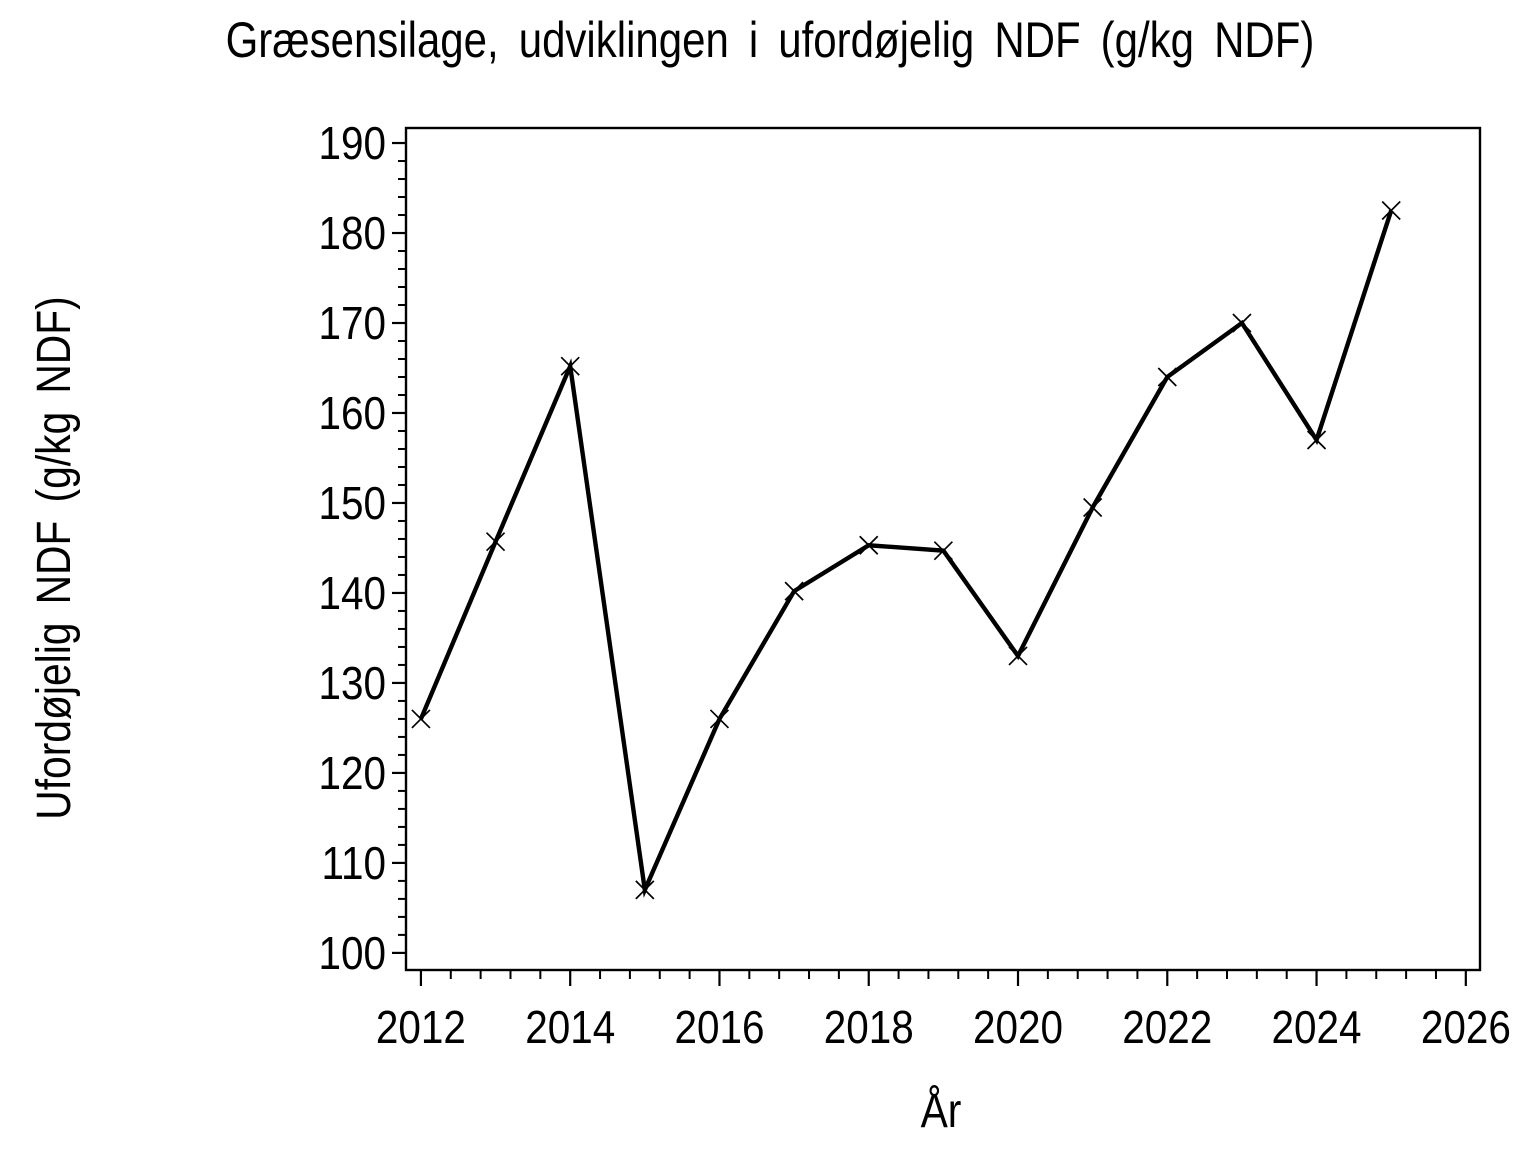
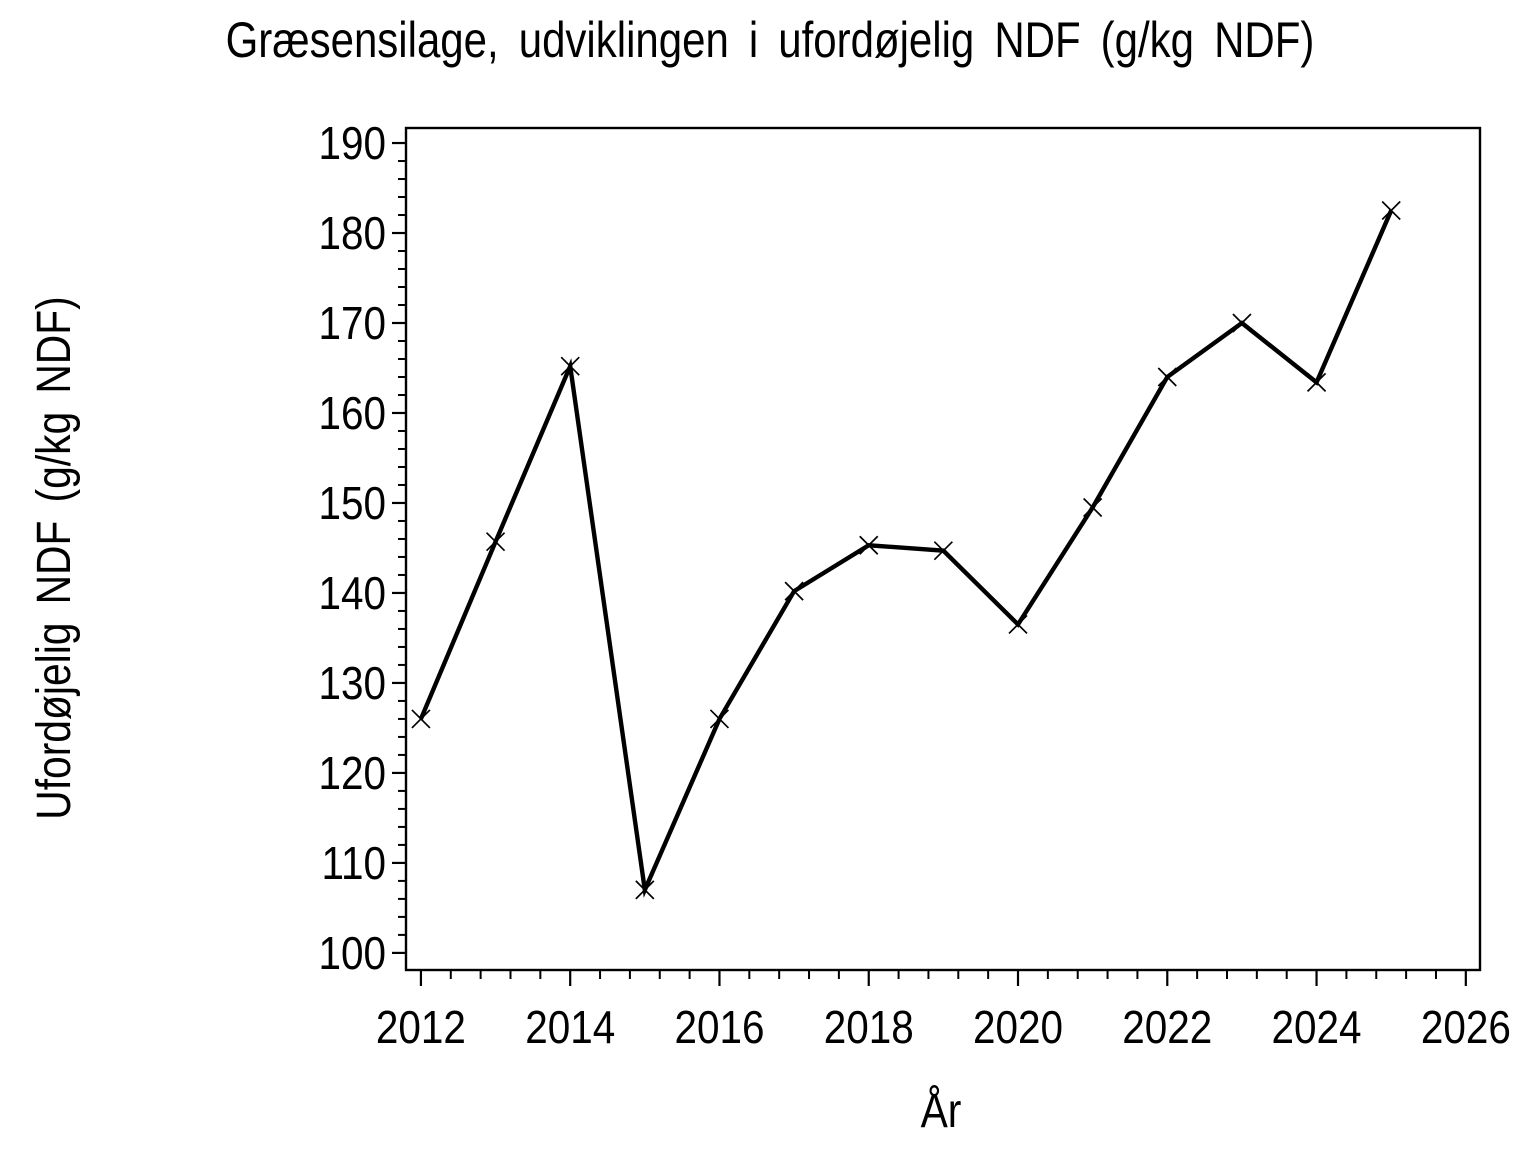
2020: 133 -> 136
2024: 157 -> 163
